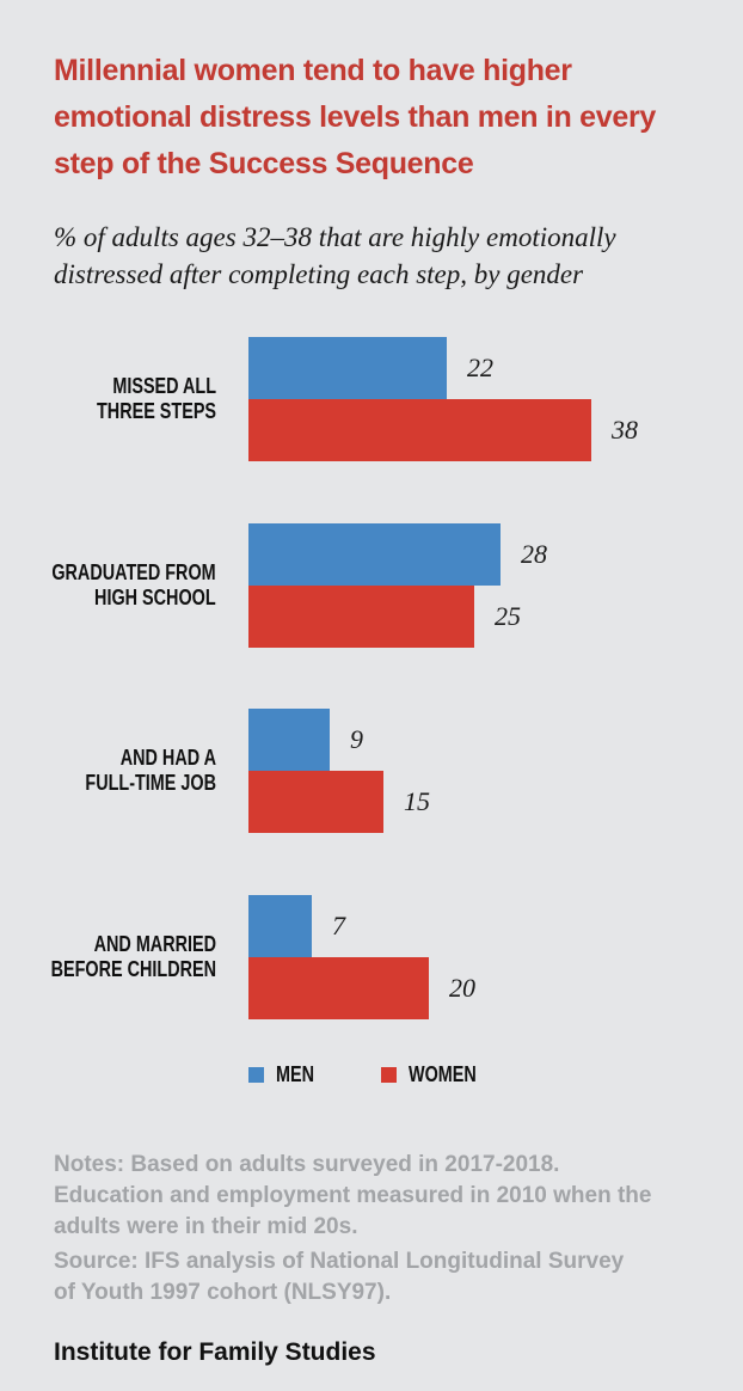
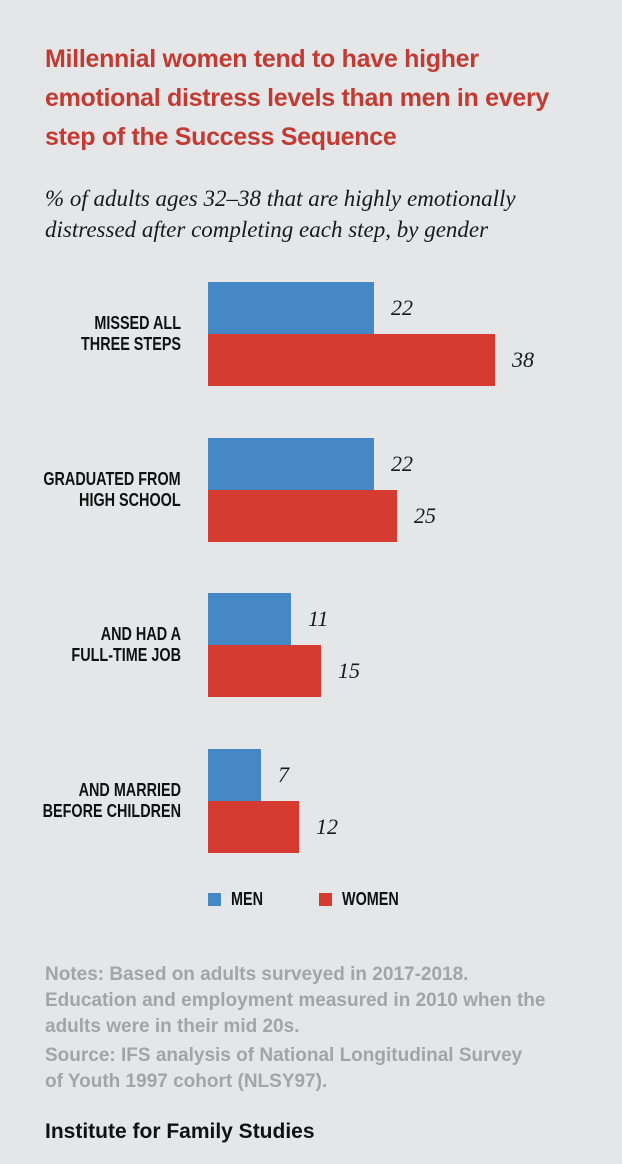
MEN/GRADUATED FROM HIGH SCHOOL: 28 -> 22
MEN/AND HAD A FULL-TIME JOB: 9 -> 11
WOMEN/AND MARRIED BEFORE CHILDREN: 20 -> 12
